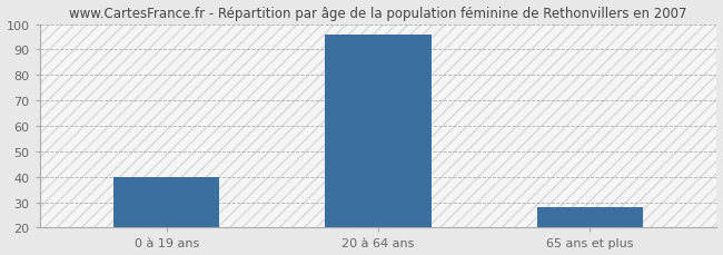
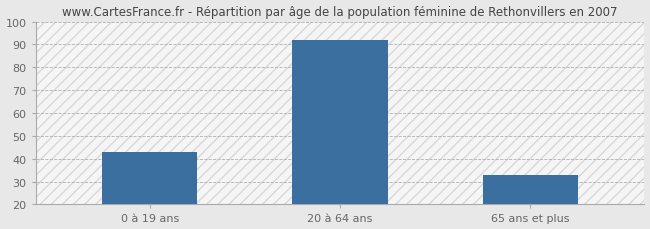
0 à 19 ans: 40 -> 43
20 à 64 ans: 96 -> 92
65 ans et plus: 28 -> 33
